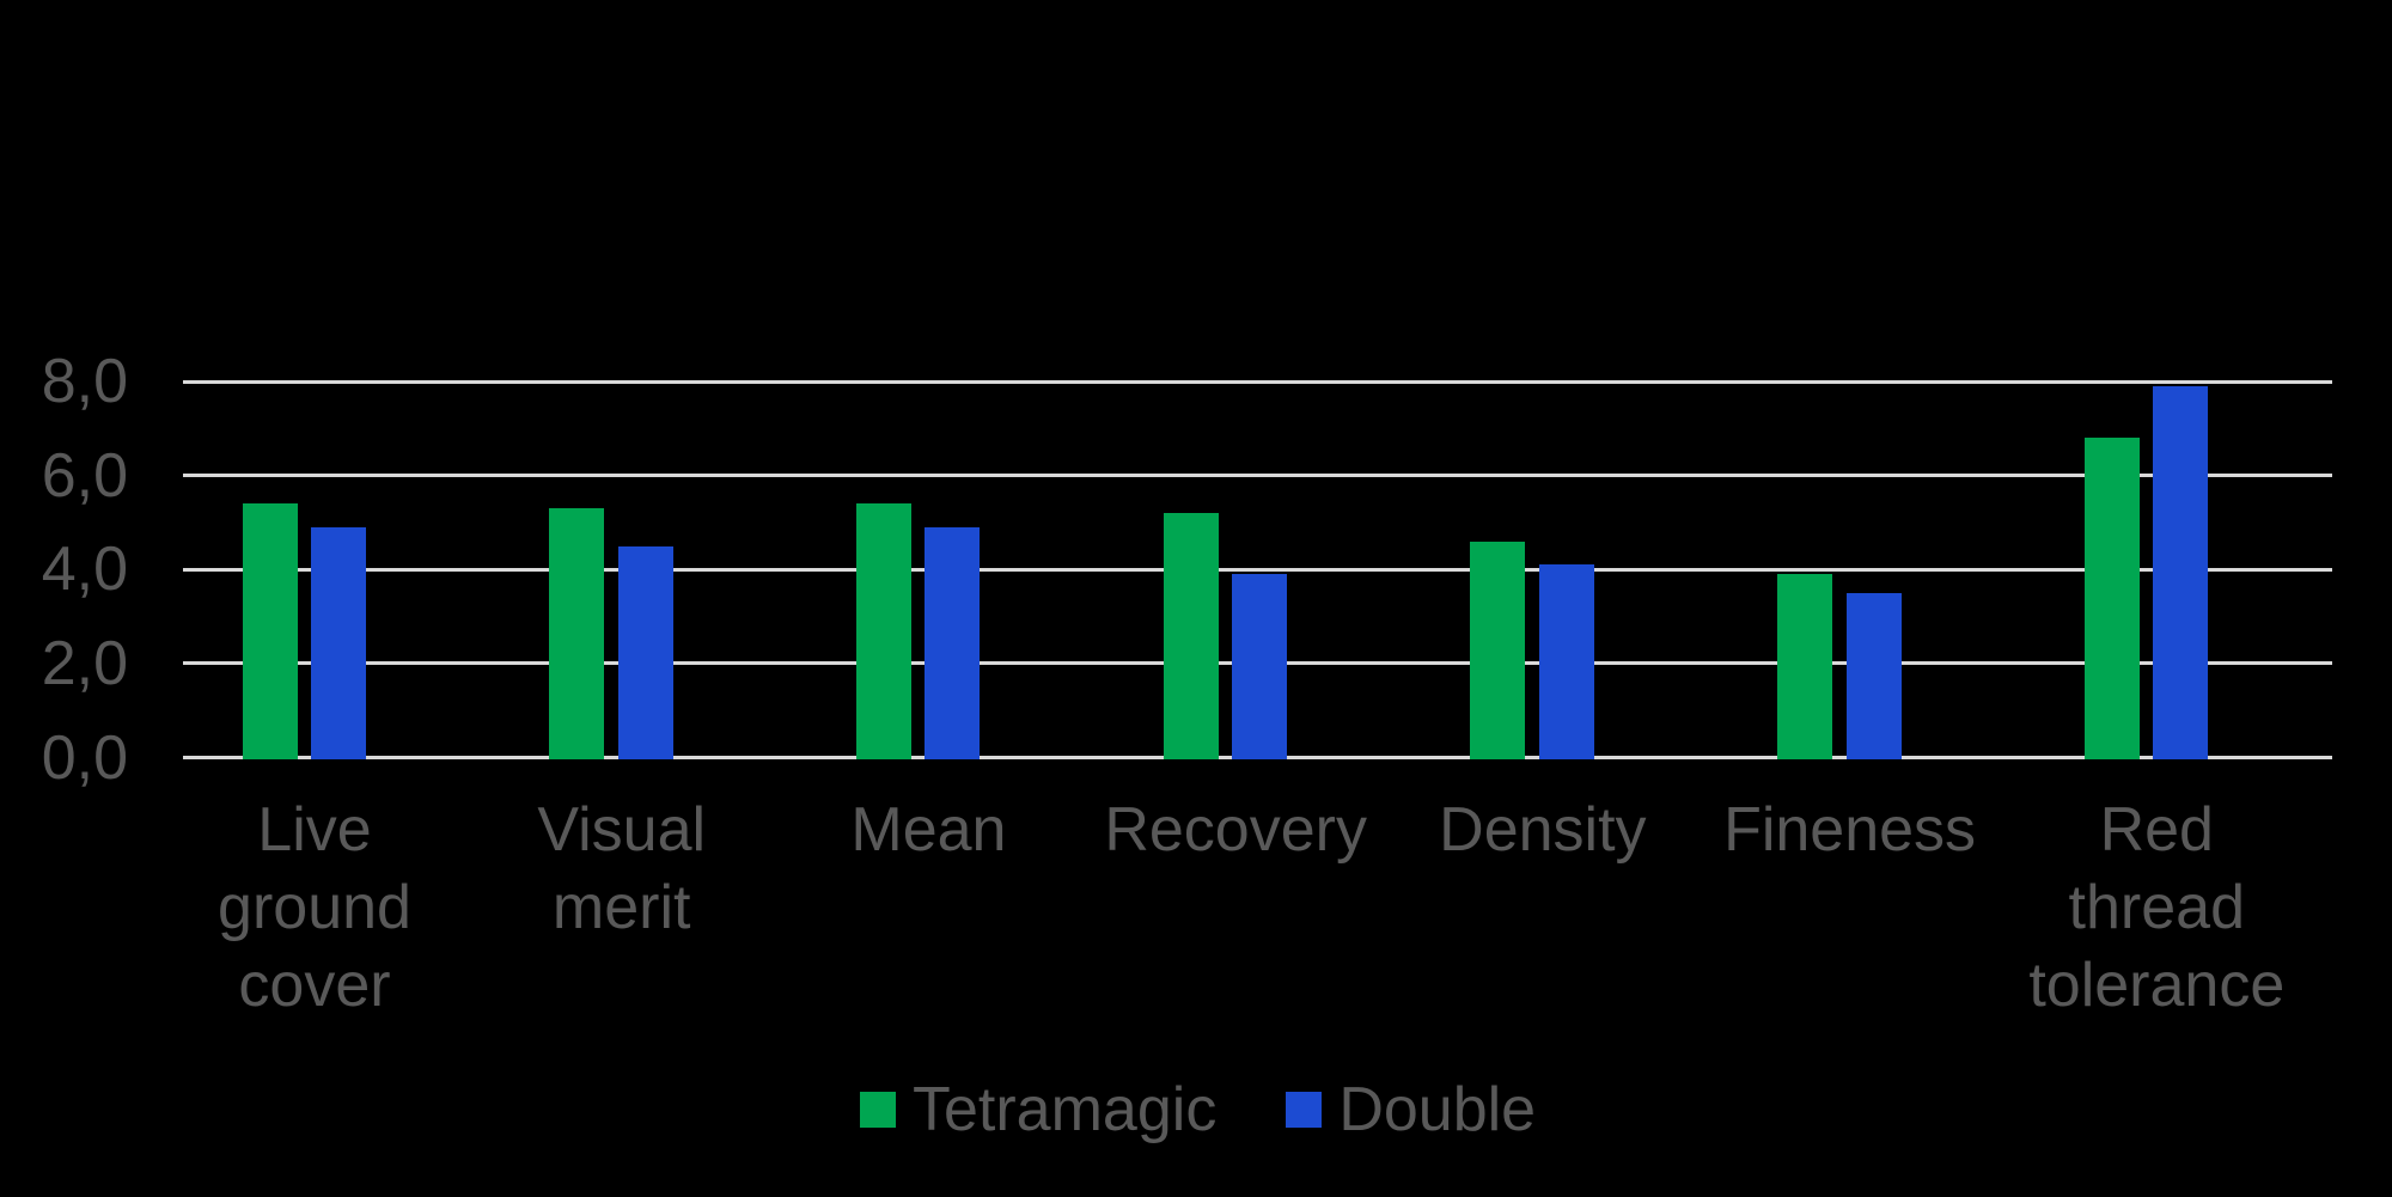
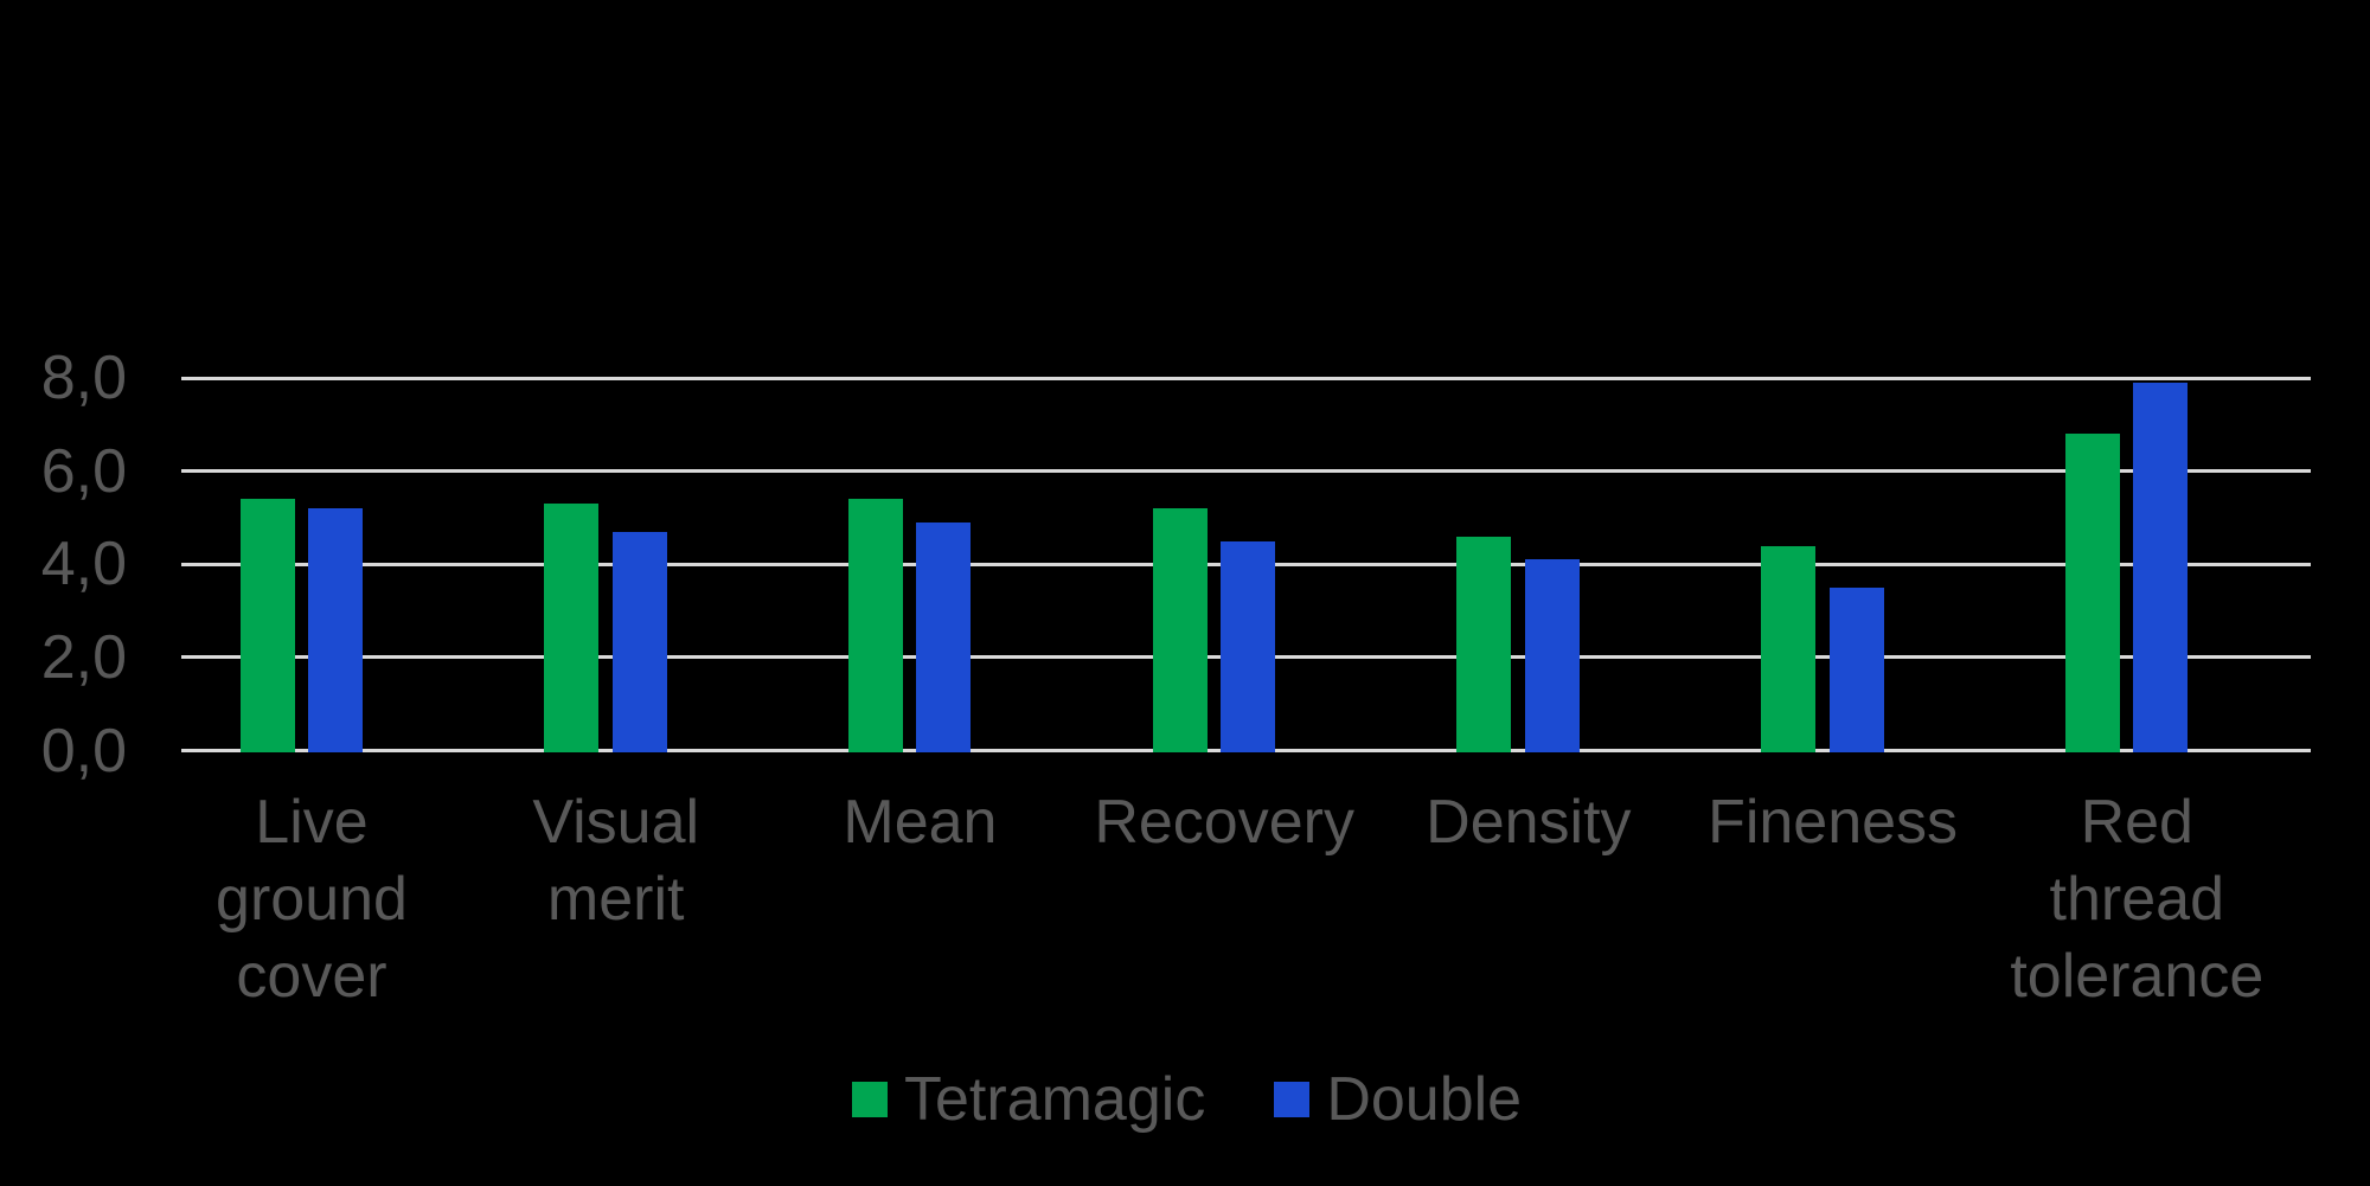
Double/Live ground cover: 4,9 -> 5,2
Double/Visual merit: 4,5 -> 4,7
Double/Recovery: 3,9 -> 4,5
Tetramagic/Fineness: 3,9 -> 4,4
